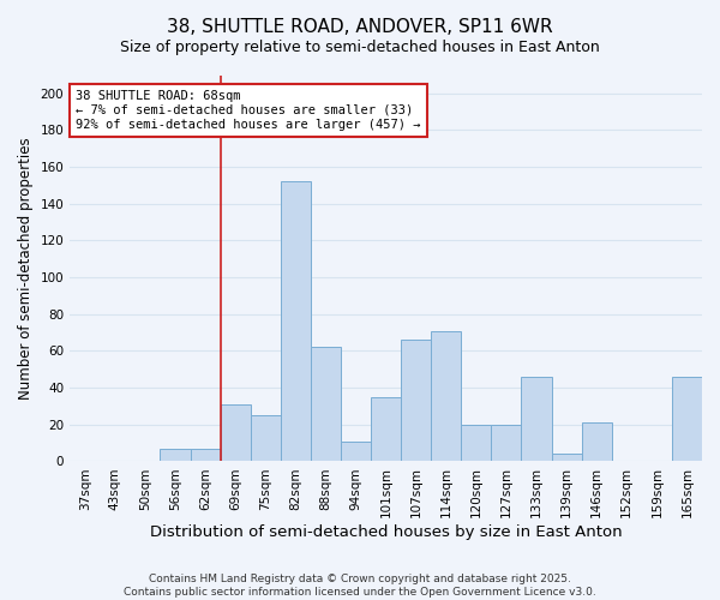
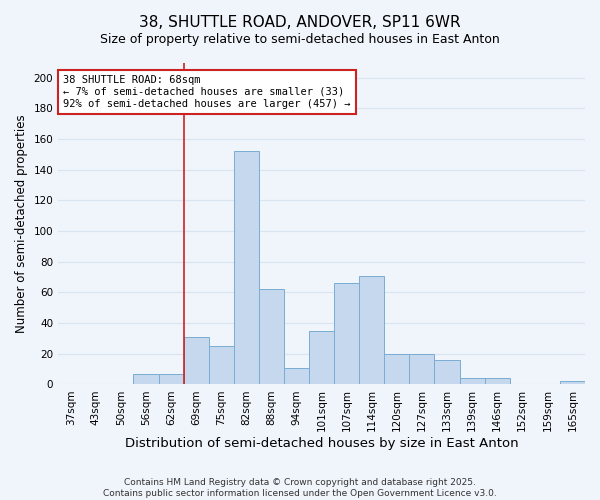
133sqm: 46 -> 16
146sqm: 21 -> 4
165sqm: 46 -> 2
